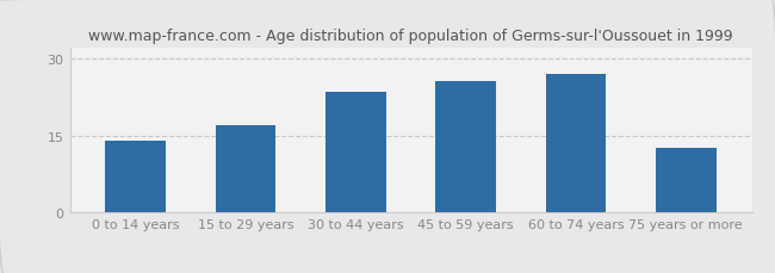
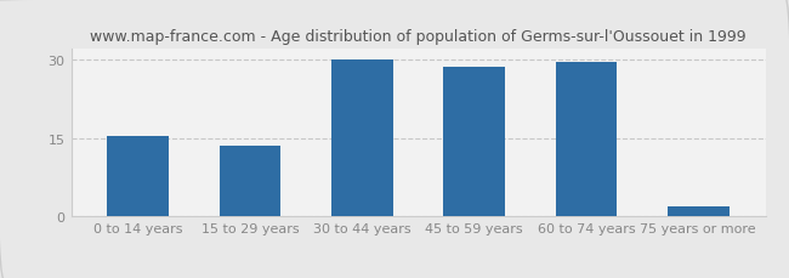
0 to 14 years: 14.0 -> 15.5
15 to 29 years: 17.0 -> 13.5
30 to 44 years: 23.5 -> 30.0
45 to 59 years: 25.5 -> 28.5
60 to 74 years: 27.0 -> 29.5
75 years or more: 12.5 -> 2.0
